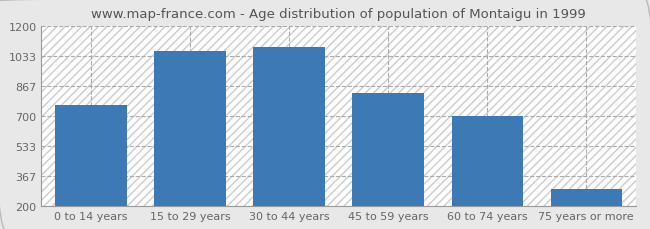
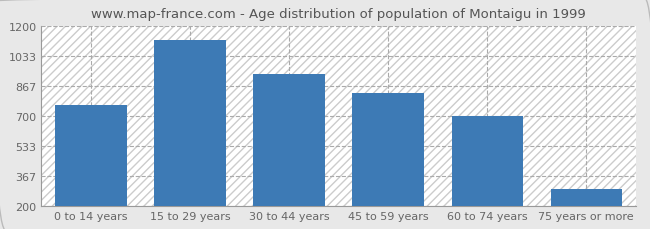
15 to 29 years: 1060 -> 1120
30 to 44 years: 1080 -> 930
